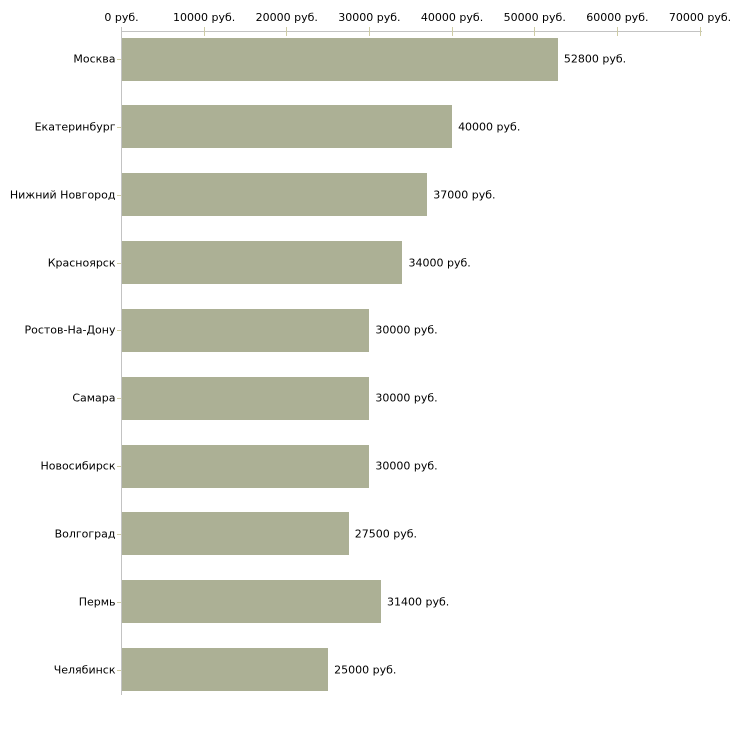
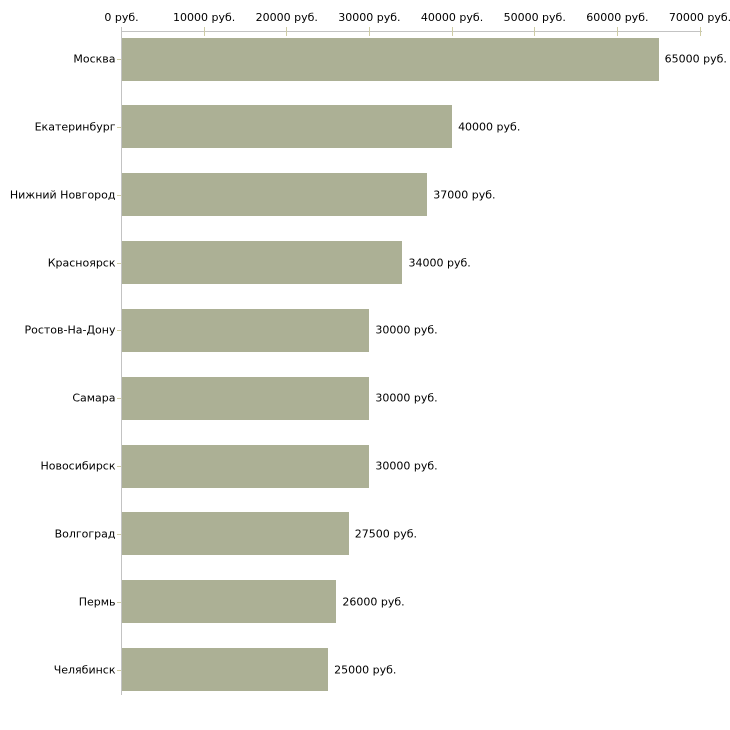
Москва: 52800 -> 65000
Пермь: 31400 -> 26000
